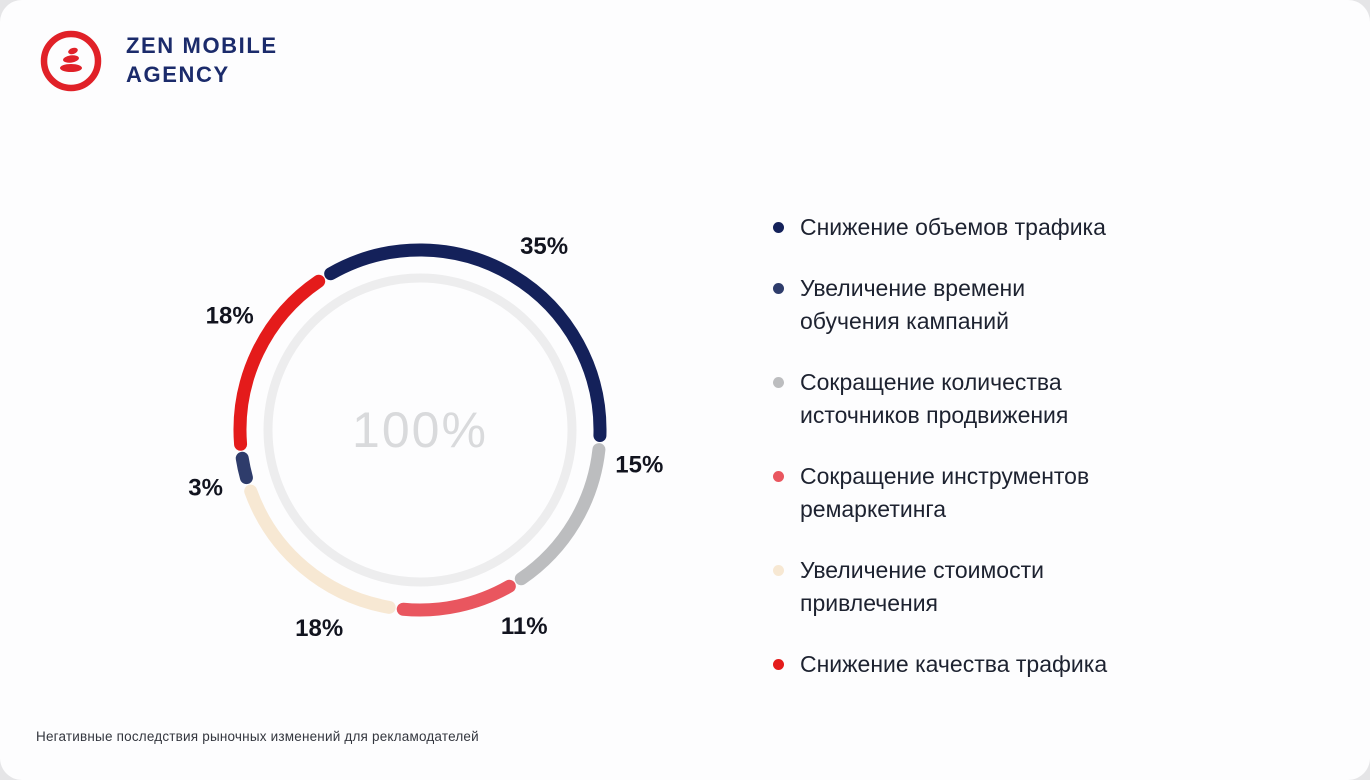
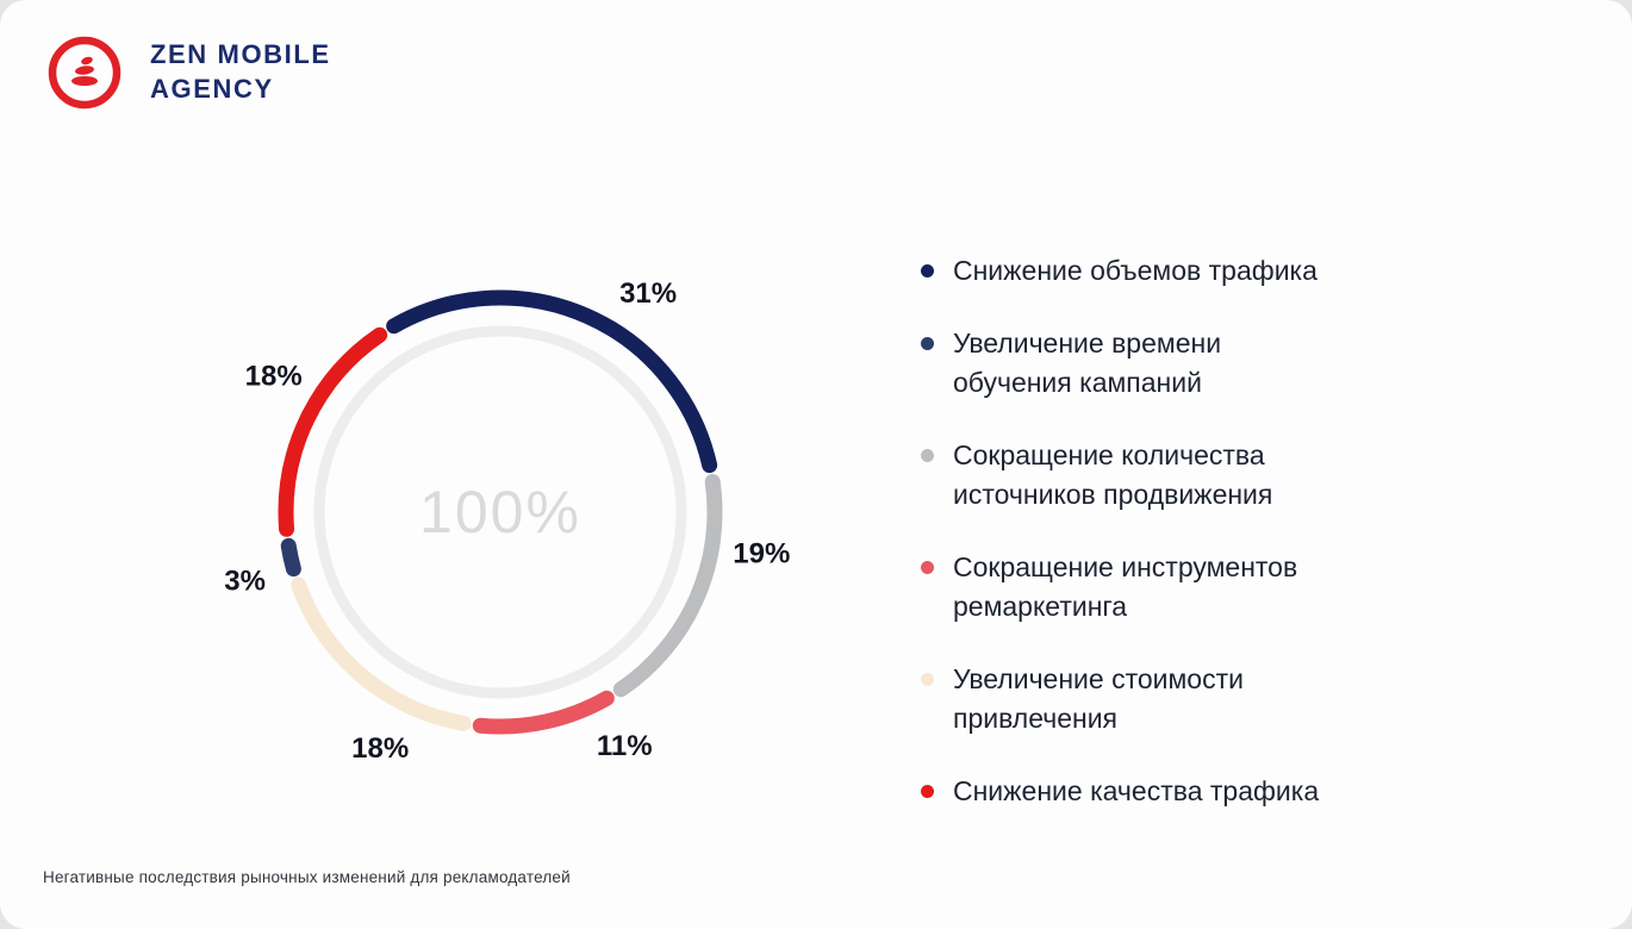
Снижение объемов трафика: 35% -> 31%
Сокращение количества источников продвижения: 15% -> 19%
